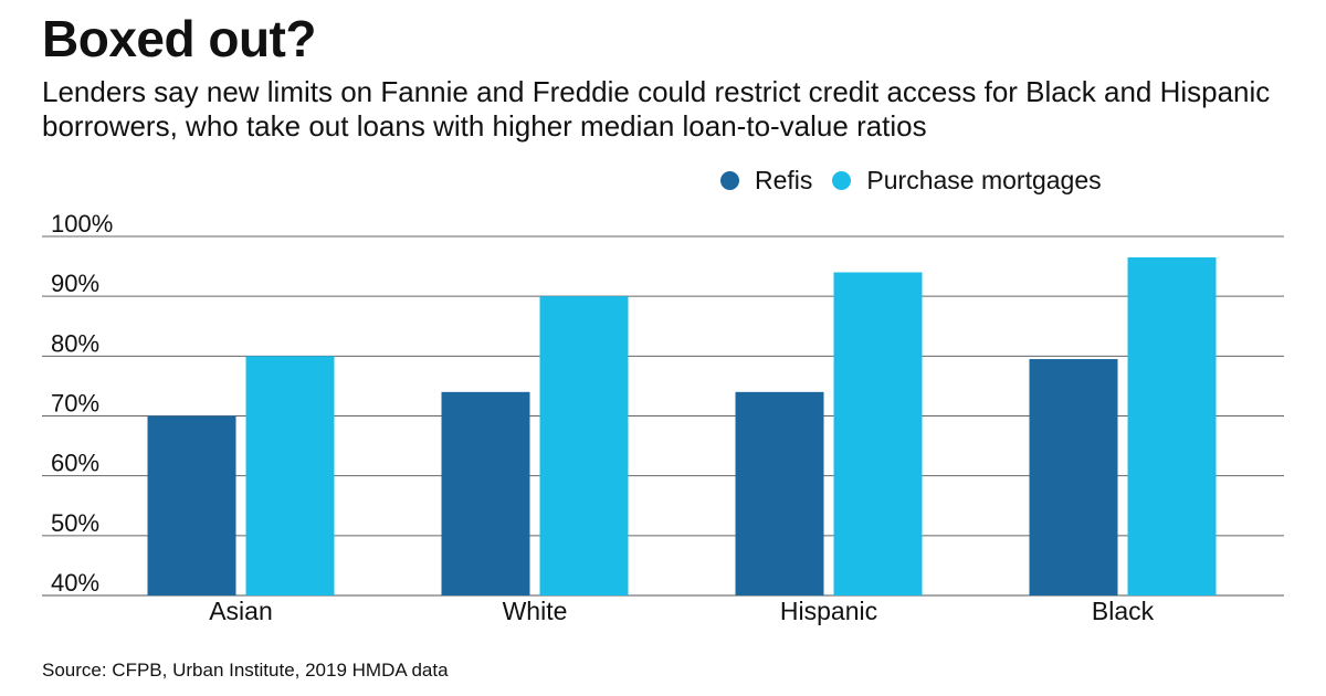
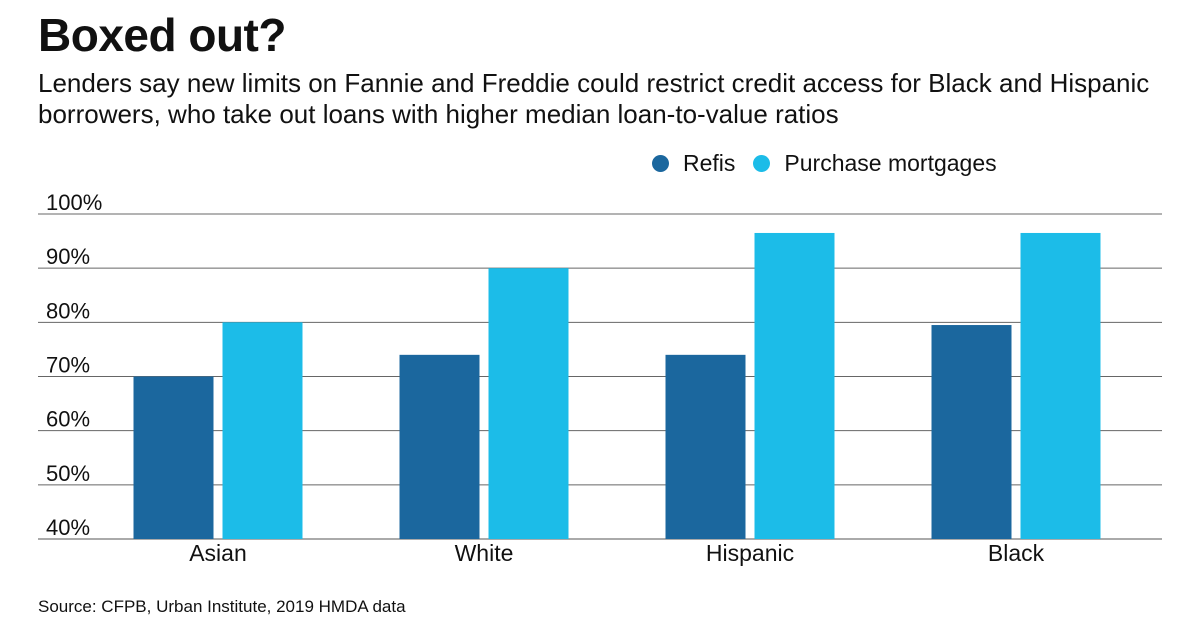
Purchase mortgages/Hispanic: 94% -> 96%
